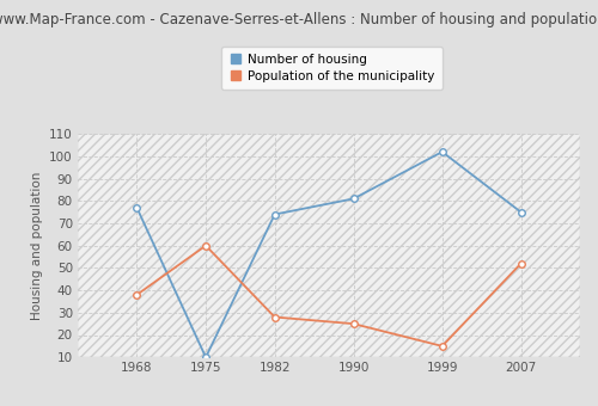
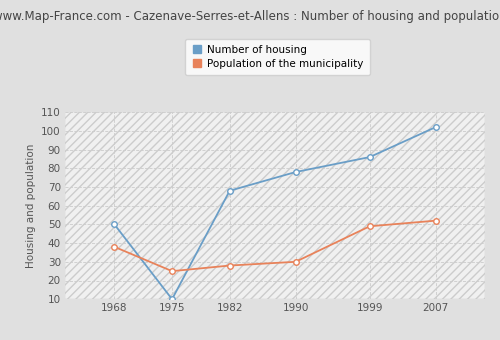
Number of housing/1968: 77 -> 50
Population of the municipality/1975: 60 -> 25
Number of housing/1982: 74 -> 68
Number of housing/1990: 81 -> 78
Population of the municipality/1990: 25 -> 30
Number of housing/1999: 102 -> 86
Population of the municipality/1999: 15 -> 49
Number of housing/2007: 75 -> 102
